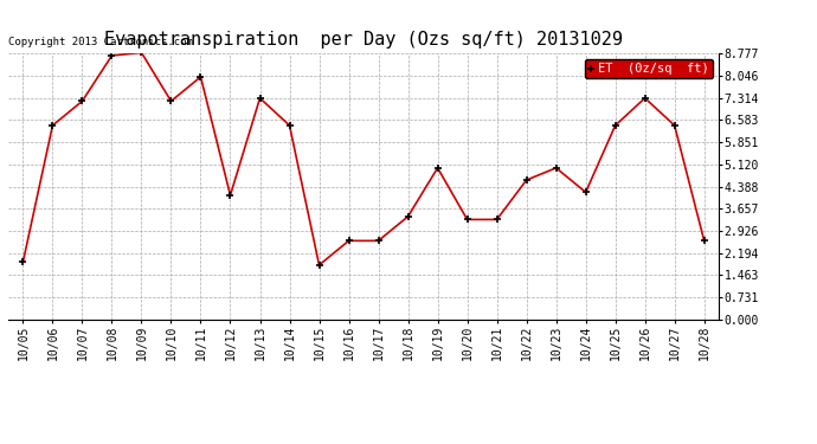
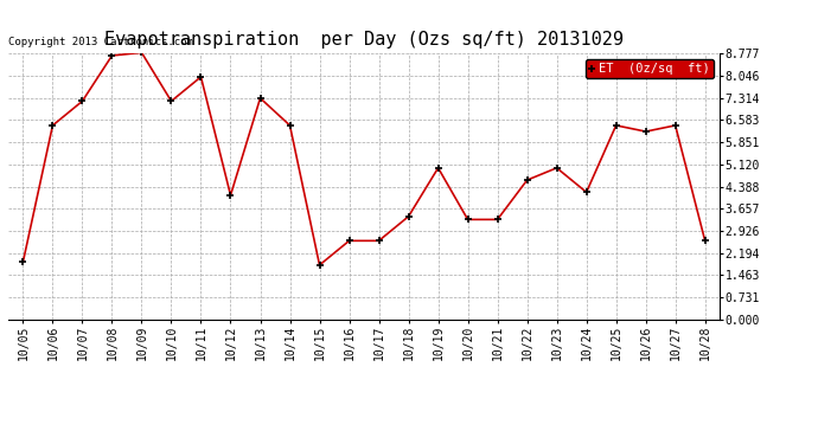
10/26: 7.3 -> 6.2
